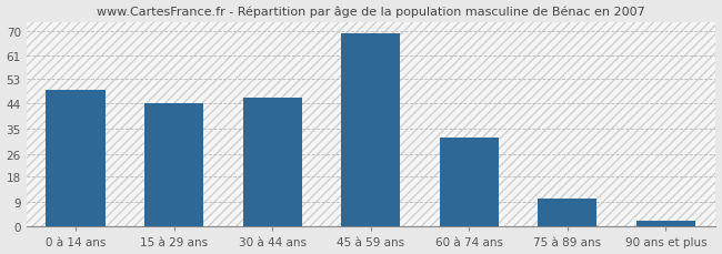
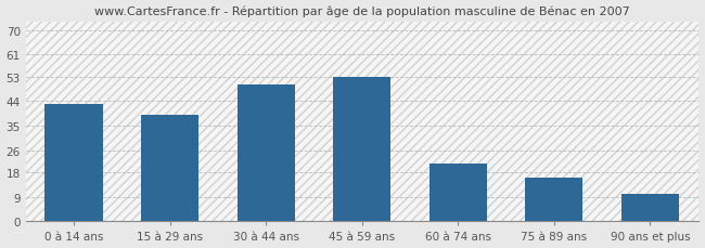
0 à 14 ans: 49 -> 43
15 à 29 ans: 44 -> 39
30 à 44 ans: 46 -> 50
45 à 59 ans: 69 -> 53
60 à 74 ans: 32 -> 21
75 à 89 ans: 10 -> 16
90 ans et plus: 2 -> 10
